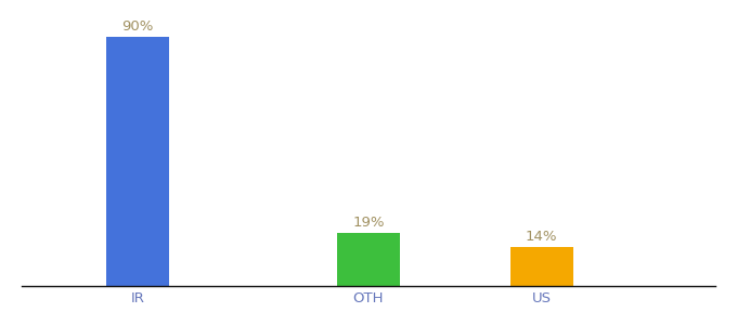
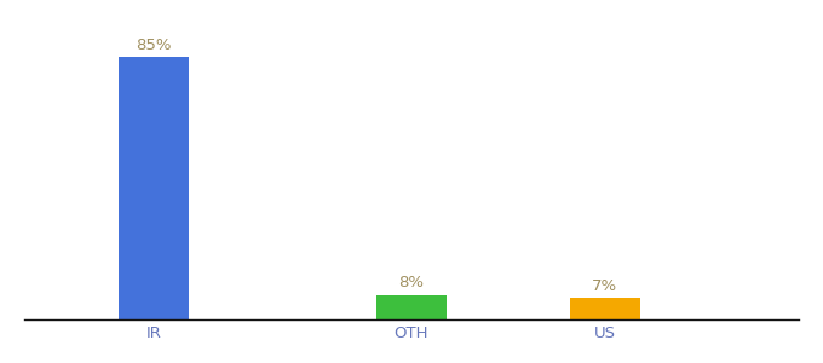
IR: 90% -> 85%
OTH: 19% -> 8%
US: 14% -> 7%
